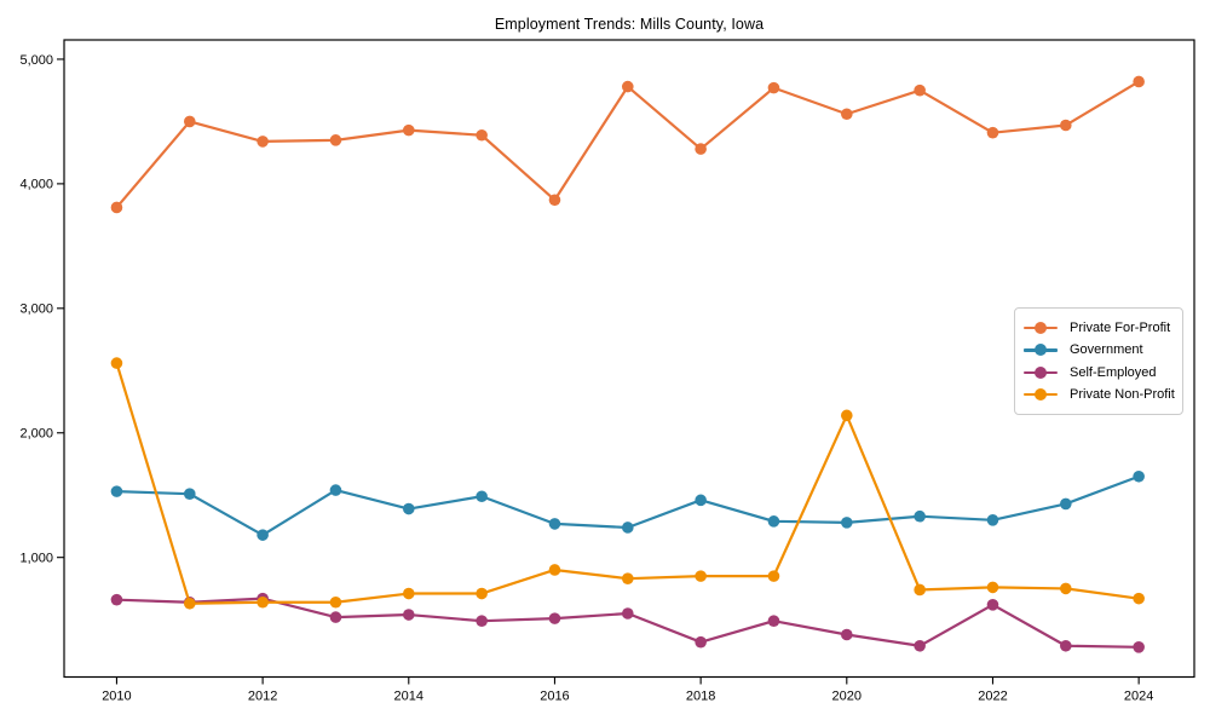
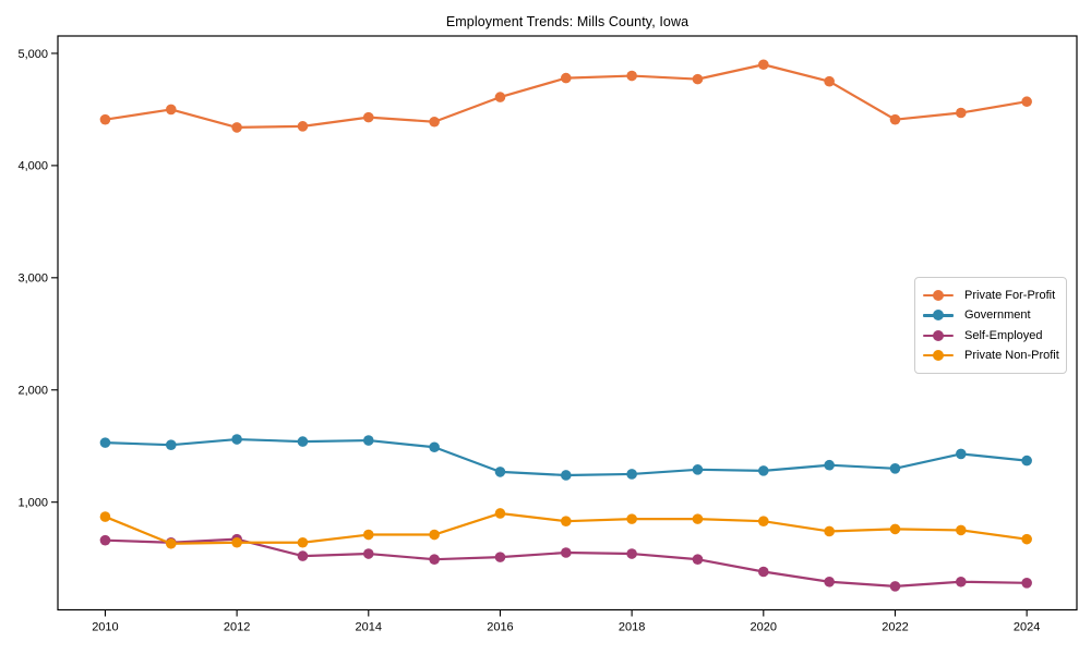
Private For-Profit/2010: 3810 -> 4410
Private Non-Profit/2010: 2560 -> 870
Government/2012: 1180 -> 1560
Government/2014: 1390 -> 1550
Private For-Profit/2016: 3870 -> 4610
Private For-Profit/2018: 4280 -> 4800
Government/2018: 1460 -> 1250
Self-Employed/2018: 320 -> 540
Private For-Profit/2020: 4560 -> 4900
Private Non-Profit/2020: 2140 -> 830
Self-Employed/2022: 620 -> 250
Private For-Profit/2024: 4820 -> 4570
Government/2024: 1650 -> 1370
